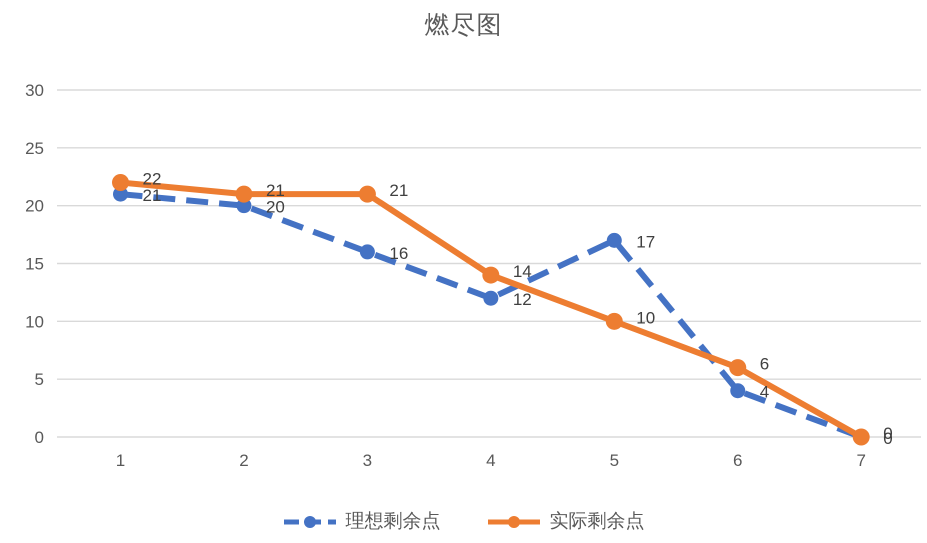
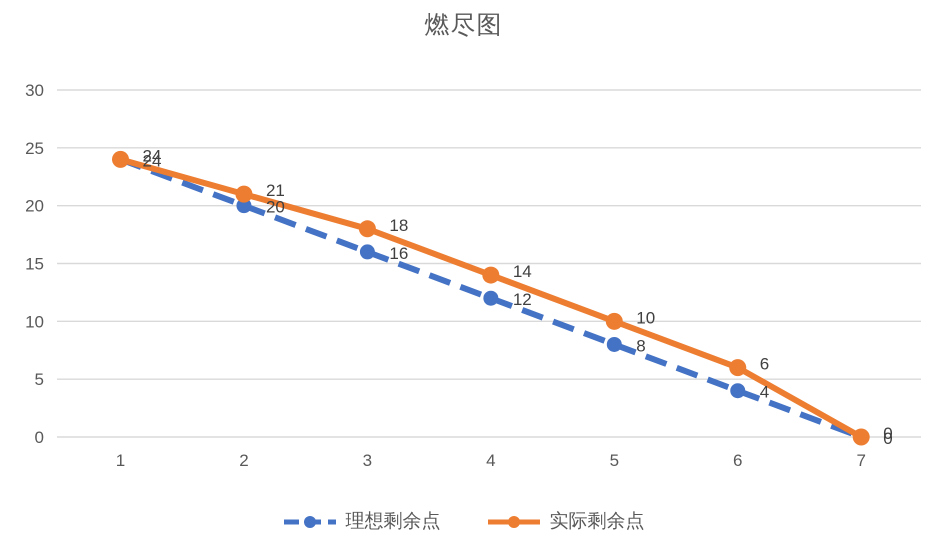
理想剩余点/1: 21 -> 24
实际剩余点/1: 22 -> 24
实际剩余点/3: 21 -> 18
理想剩余点/5: 17 -> 8
